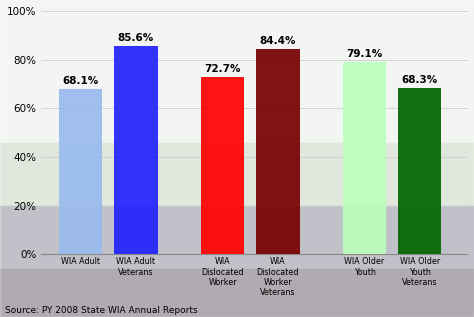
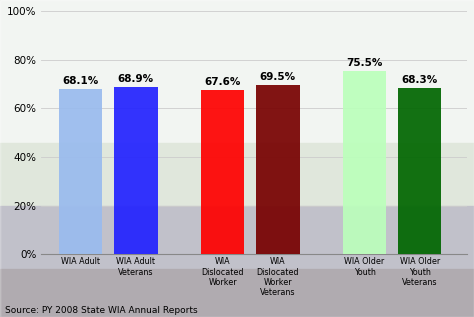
WIA Adult Veterans: 85.6% -> 68.9%
WIA Dislocated Worker: 72.7% -> 67.6%
WIA Dislocated Worker Veterans: 84.4% -> 69.5%
WIA Older Youth: 79.1% -> 75.5%
